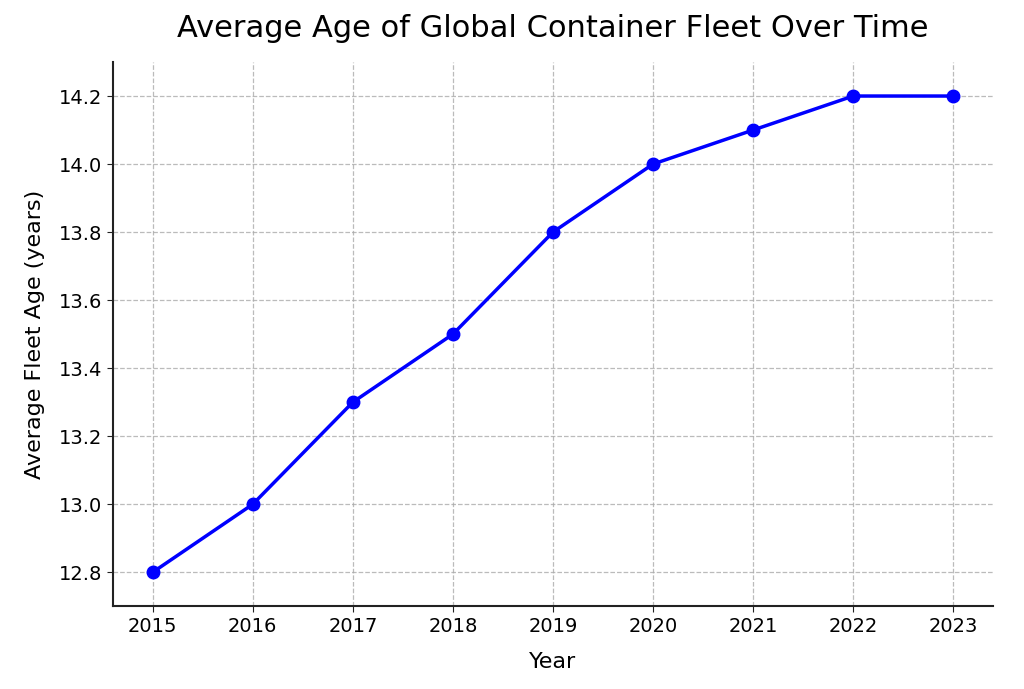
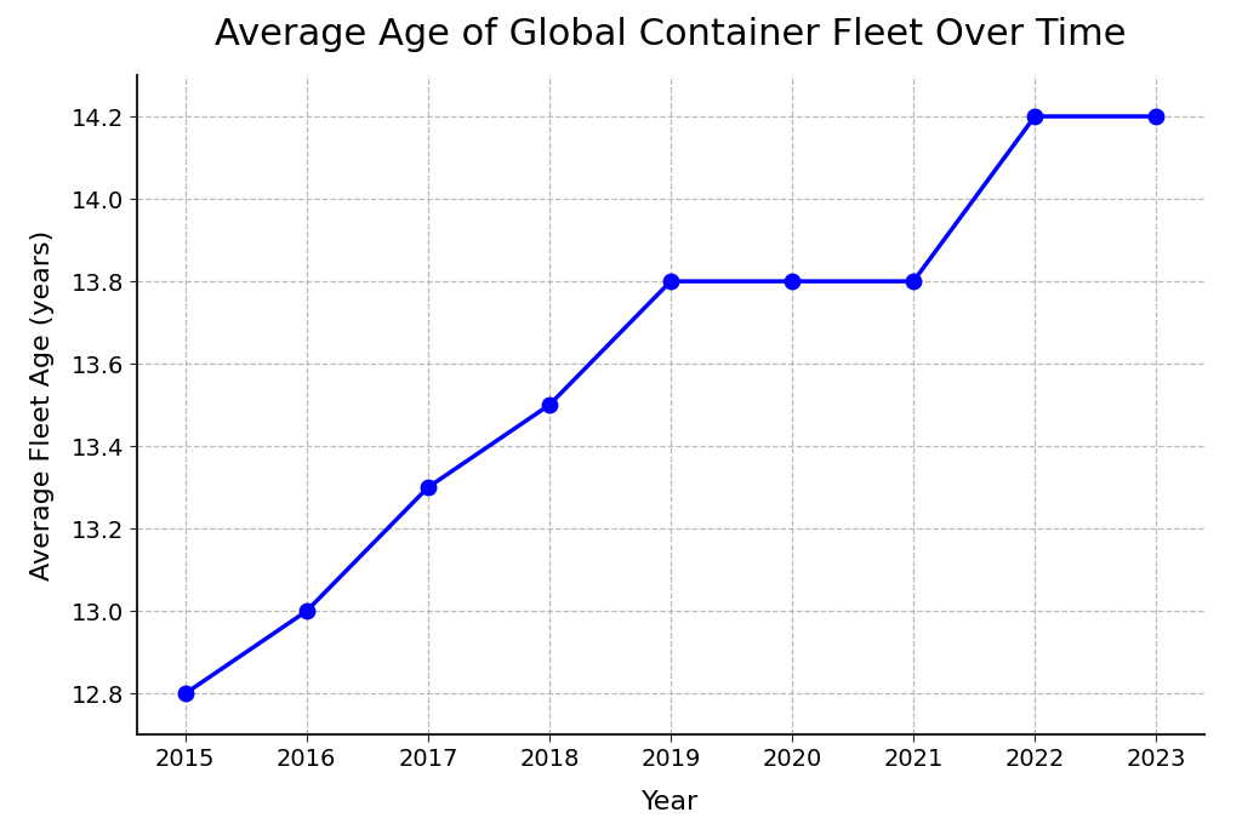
2020: 14.0 -> 13.8
2021: 14.1 -> 13.8
